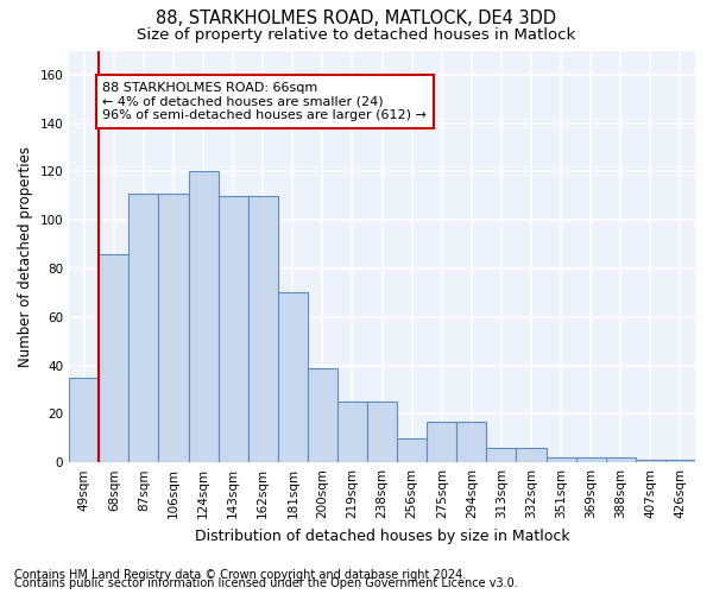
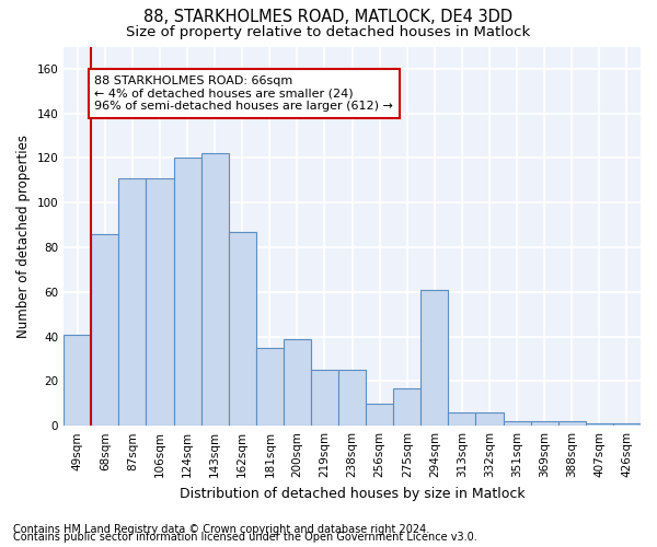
49sqm: 35 -> 41
143sqm: 110 -> 122
162sqm: 110 -> 87
181sqm: 70 -> 35
294sqm: 17 -> 61
